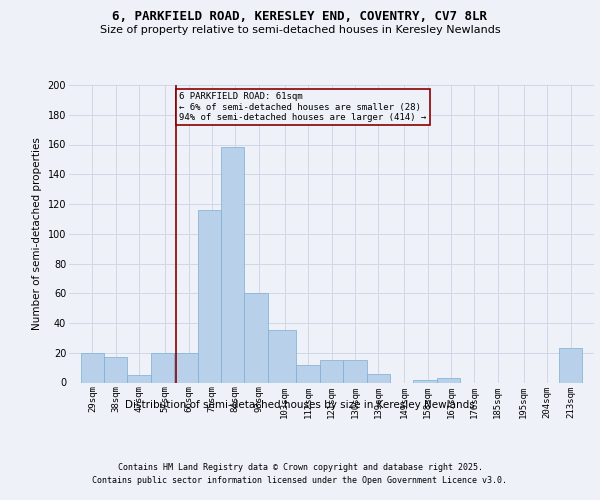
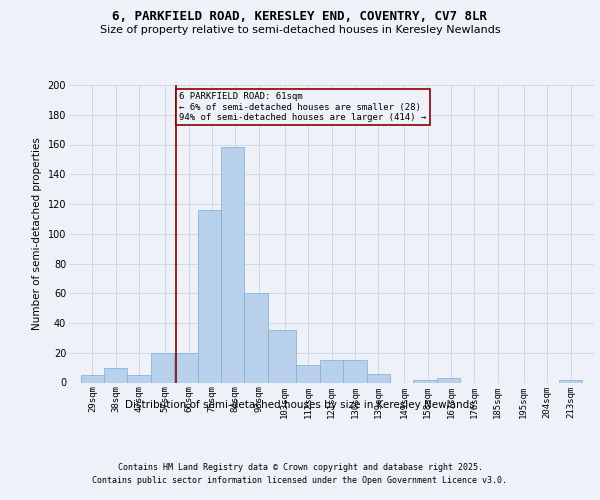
29sqm: 20 -> 5
38sqm: 17 -> 10
213sqm: 23 -> 2
